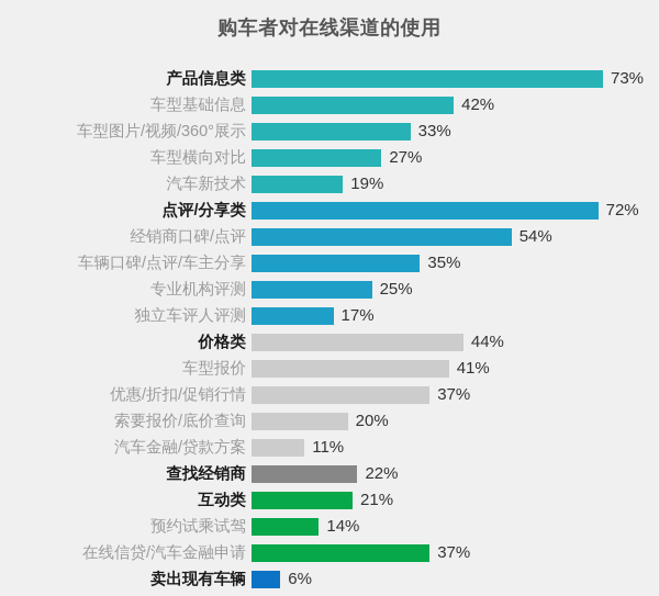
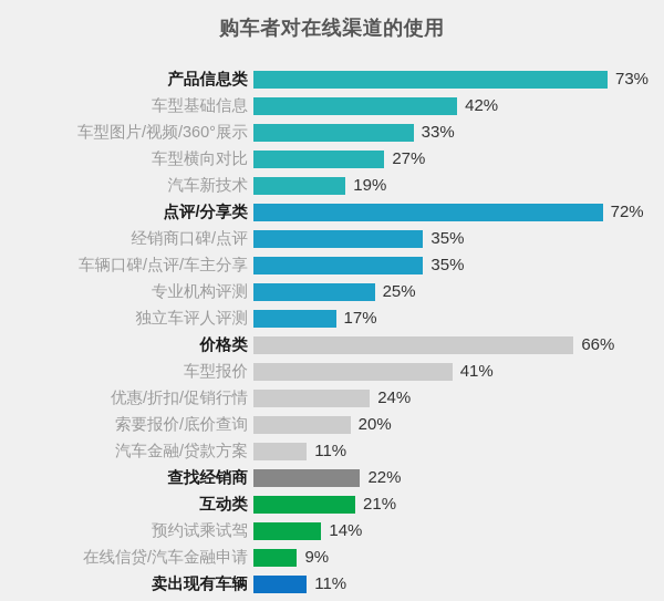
经销商口碑/点评: 54% -> 35%
价格类: 44% -> 66%
优惠/折扣/促销行情: 37% -> 24%
在线信贷/汽车金融申请: 37% -> 9%
卖出现有车辆: 6% -> 11%
